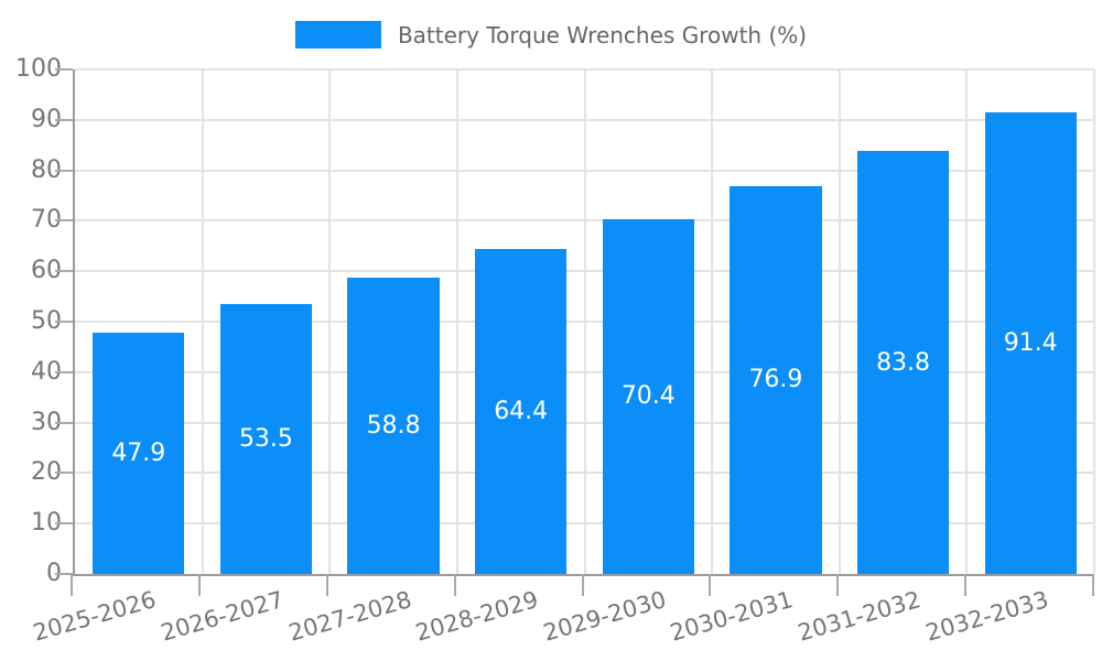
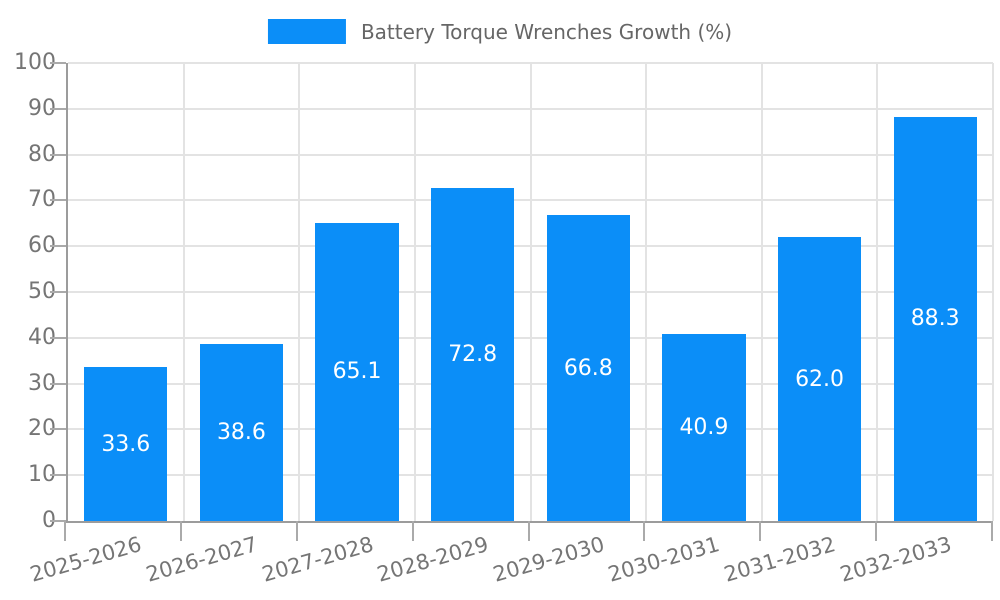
2025-2026: 47.9 -> 33.6
2026-2027: 53.5 -> 38.6
2027-2028: 58.8 -> 65.1
2028-2029: 64.4 -> 72.8
2029-2030: 70.4 -> 66.8
2030-2031: 76.9 -> 40.9
2031-2032: 83.8 -> 62.0
2032-2033: 91.4 -> 88.3
